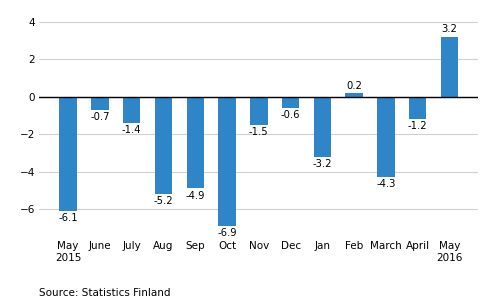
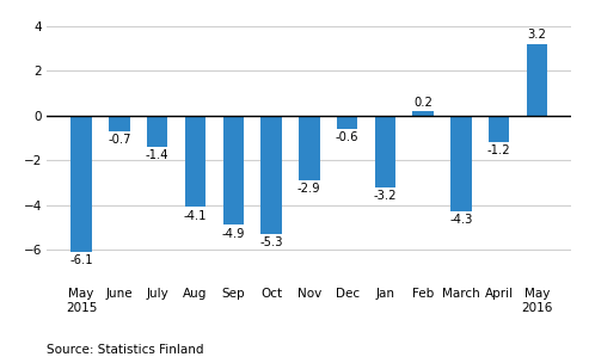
Aug: -5.2 -> -4.1
Oct: -6.9 -> -5.3
Nov: -1.5 -> -2.9
